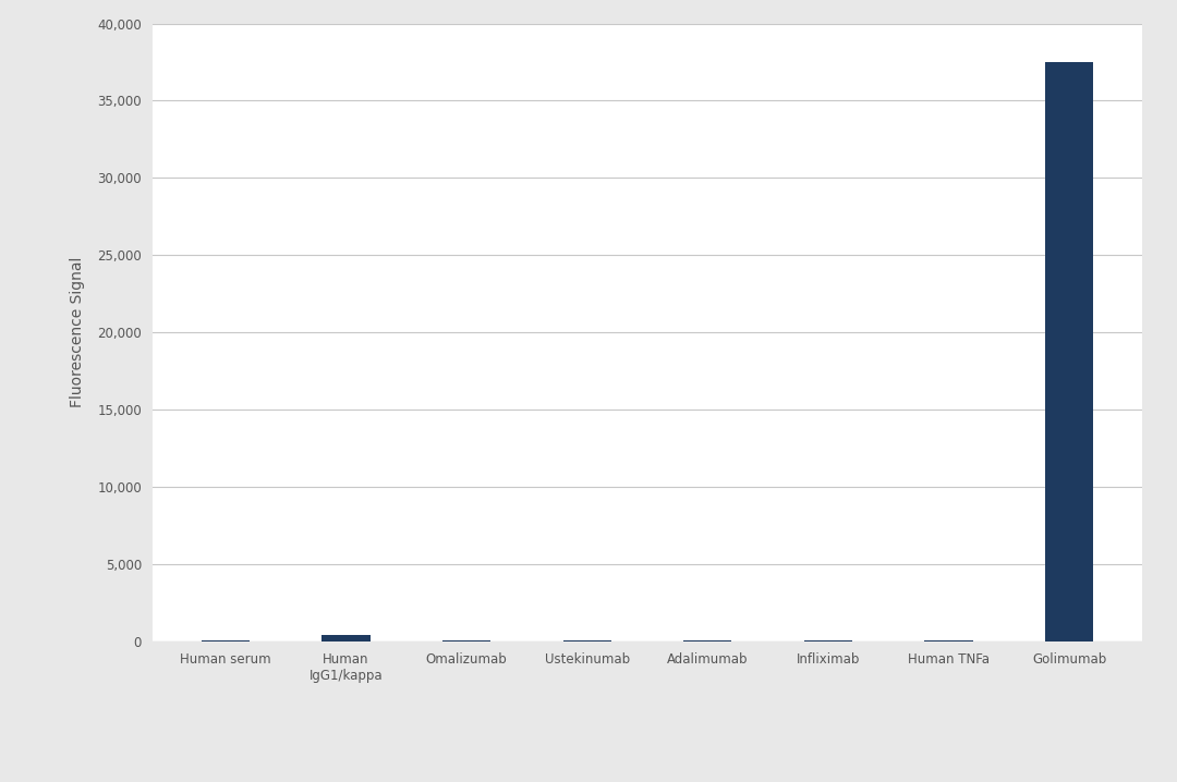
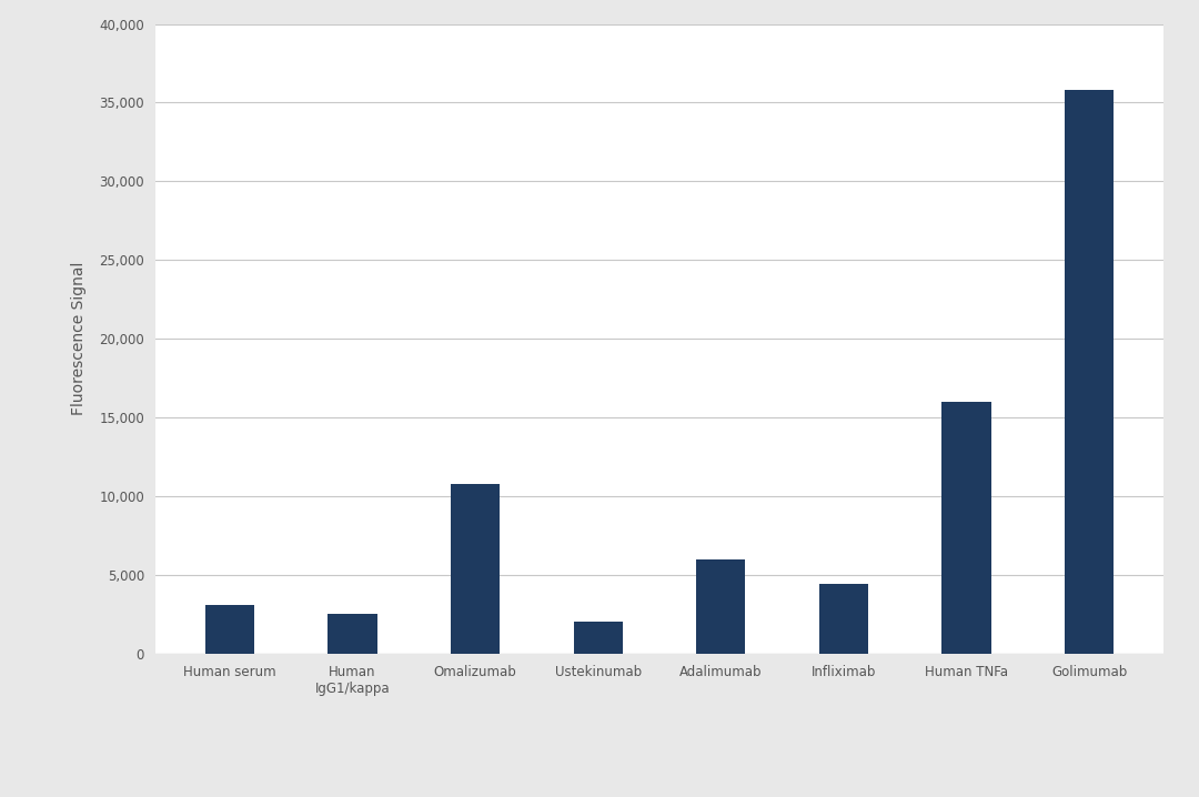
Human serum: 0 -> 3,100
Human IgG1/kappa: 400 -> 2,500
Omalizumab: 100 -> 10,800
Ustekinumab: 100 -> 2,000
Adalimumab: 100 -> 6,000
Infliximab: 100 -> 4,400
Human TNFa: 100 -> 16,000
Golimumab: 37,500 -> 35,800
